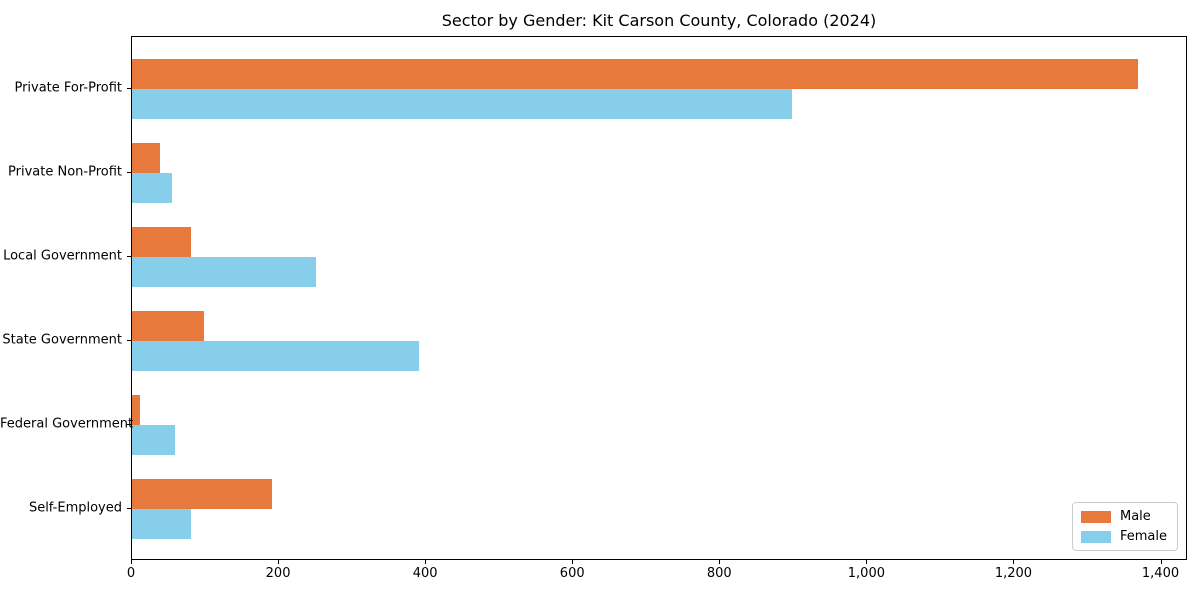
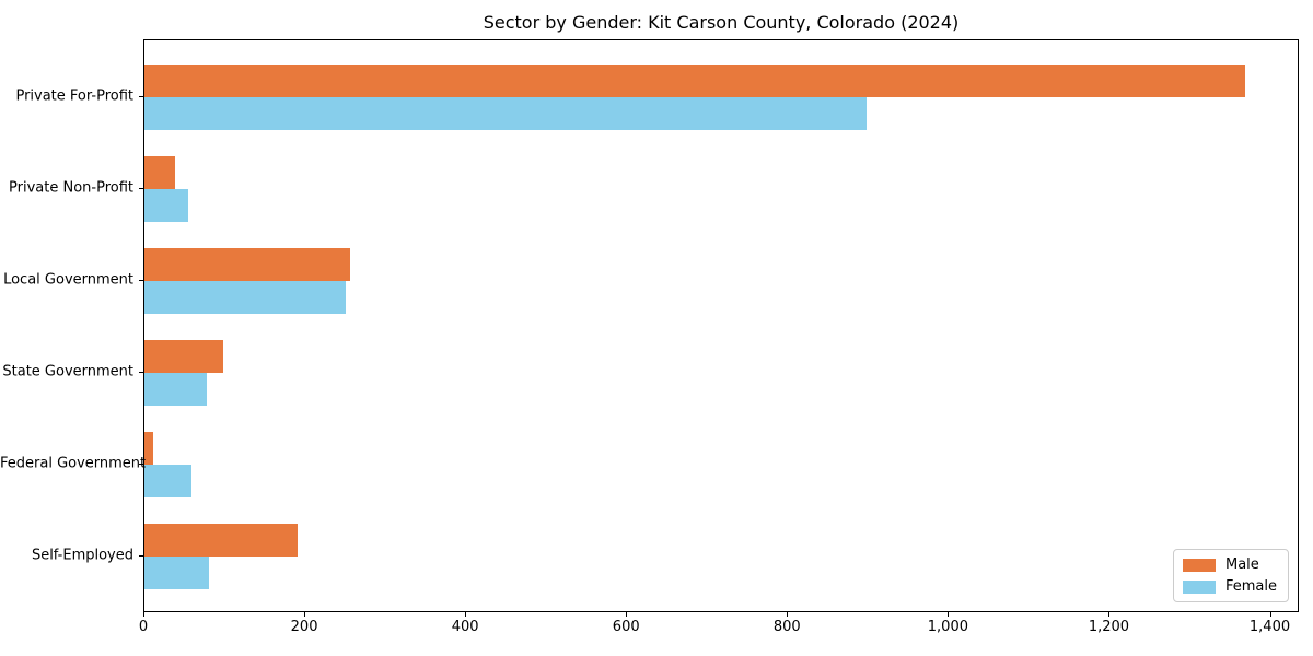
Male/Local Government: 80 -> 260
Female/State Government: 390 -> 80
